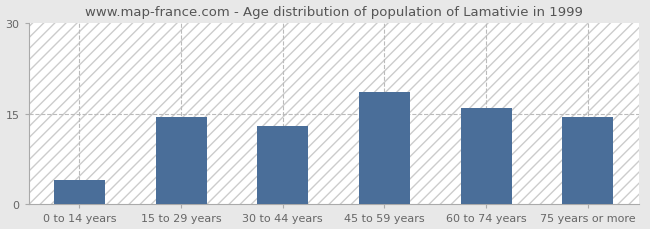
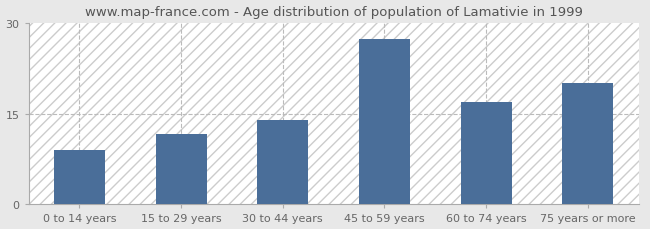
0 to 14 years: 4.0 -> 9.0
15 to 29 years: 14.5 -> 11.6
30 to 44 years: 13.0 -> 14.0
45 to 59 years: 18.5 -> 27.4
60 to 74 years: 16.0 -> 17.0
75 years or more: 14.5 -> 20.0
